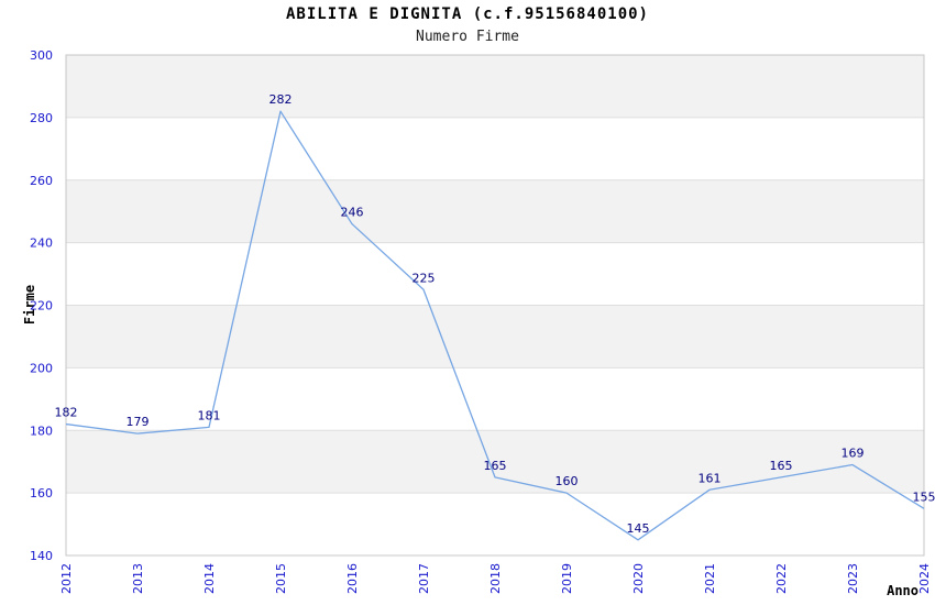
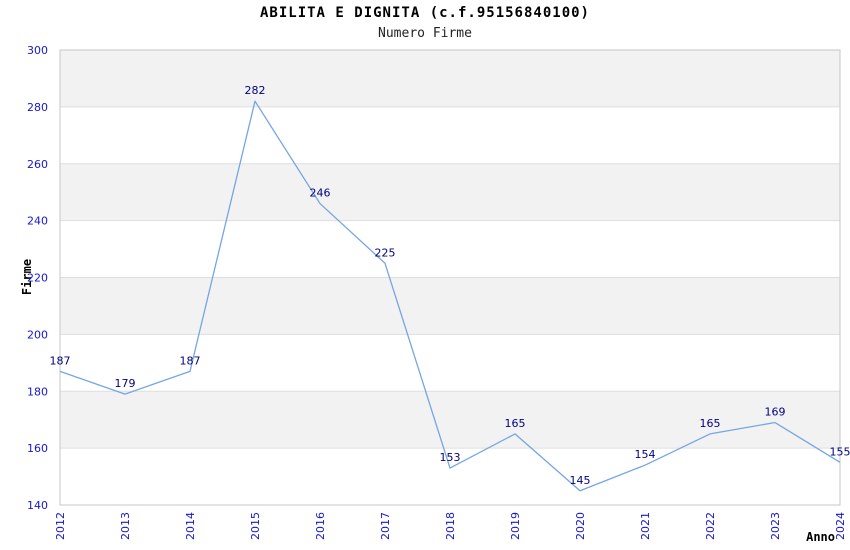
2012: 182 -> 187
2014: 181 -> 187
2018: 165 -> 153
2019: 160 -> 165
2021: 161 -> 154
